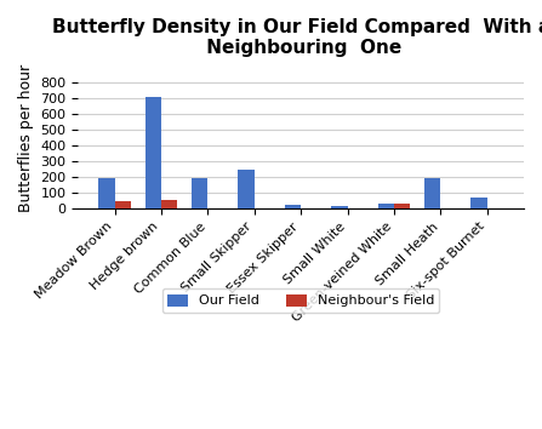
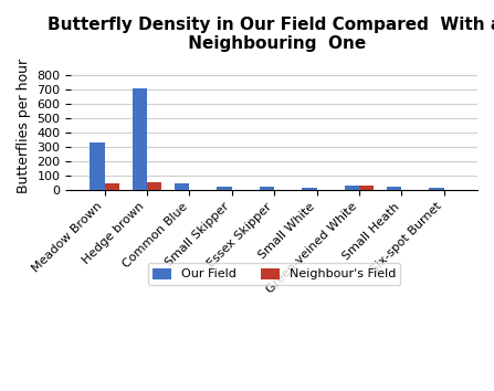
Our Field/Meadow Brown: 190 -> 330
Our Field/Common Blue: 190 -> 40
Our Field/Small Skipper: 250 -> 20
Our Field/Small Heath: 190 -> 20
Our Field/Six-spot Burnet: 70 -> 20
